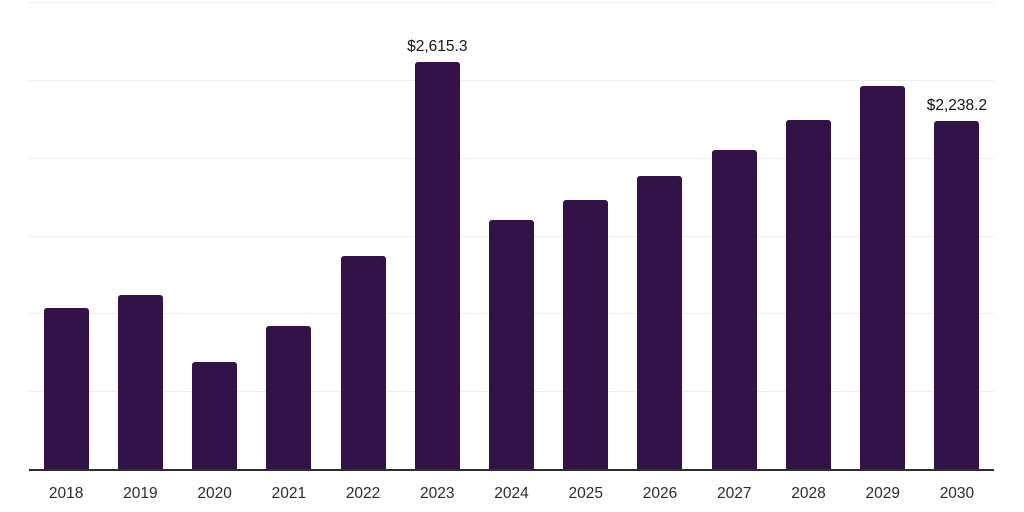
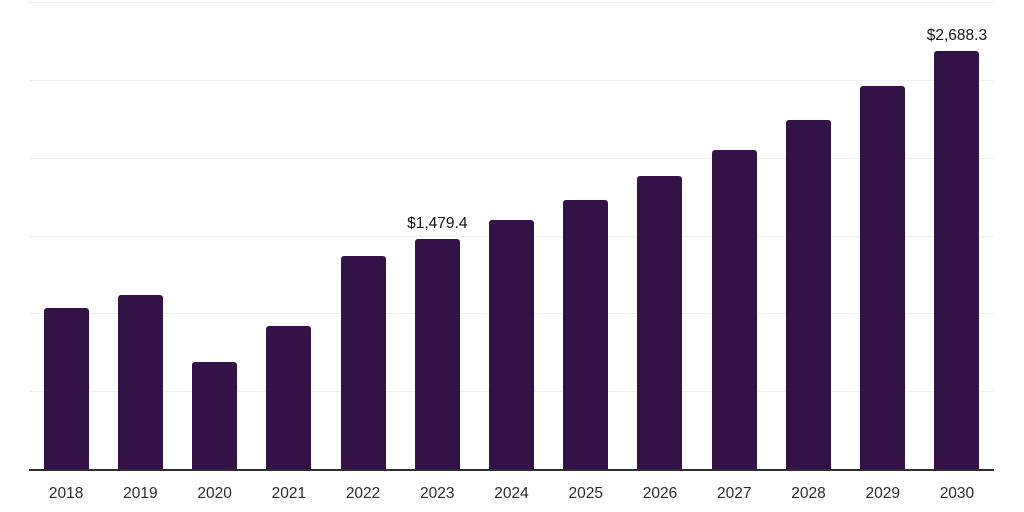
2023: $2,615.3 -> $1,479.4
2030: $2,238.2 -> $2,688.3
